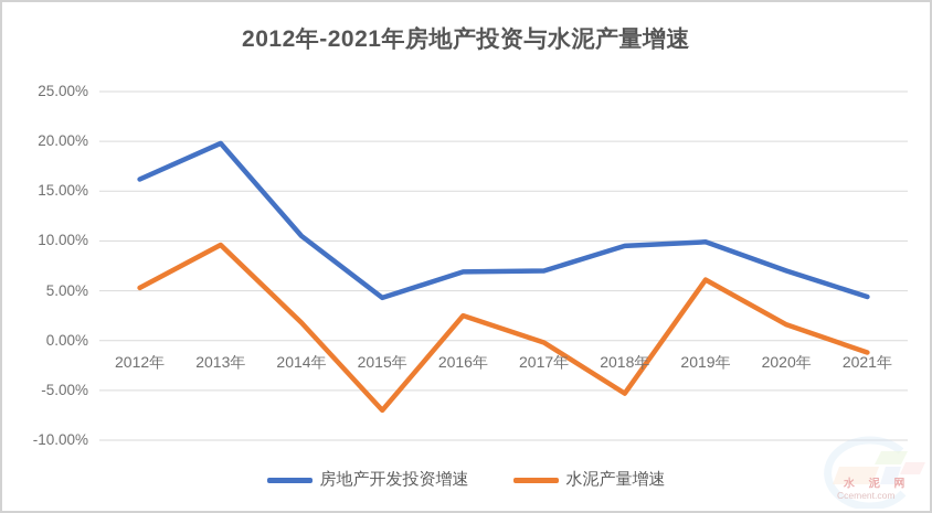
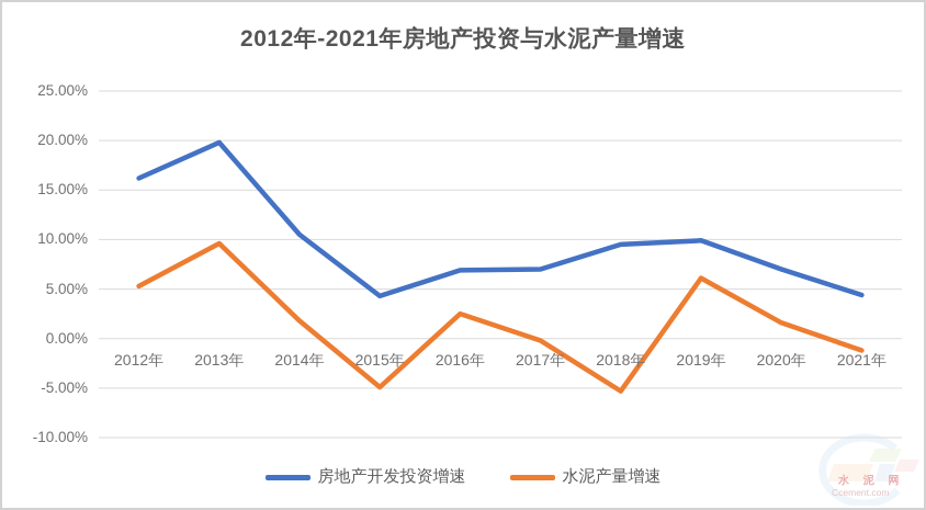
水泥产量增速/2015年: -7% -> -5%
